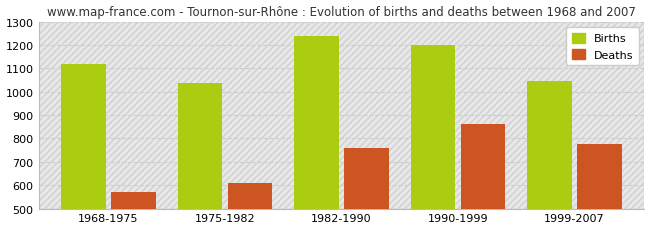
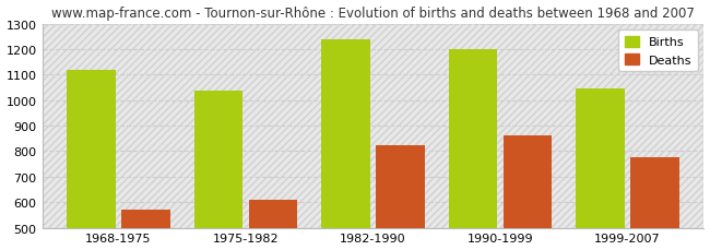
Deaths/1982-1990: 760 -> 825
